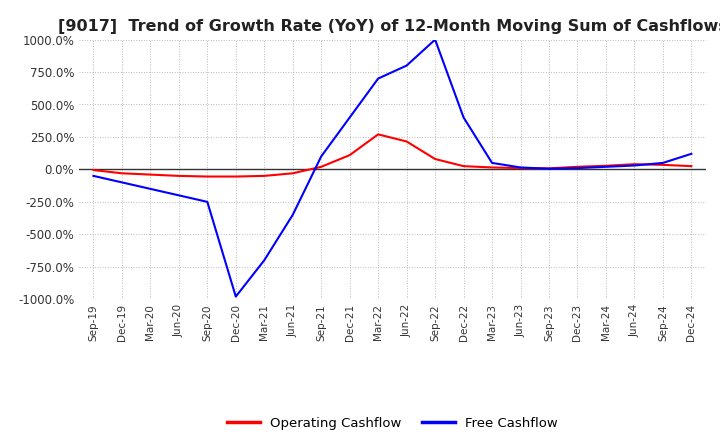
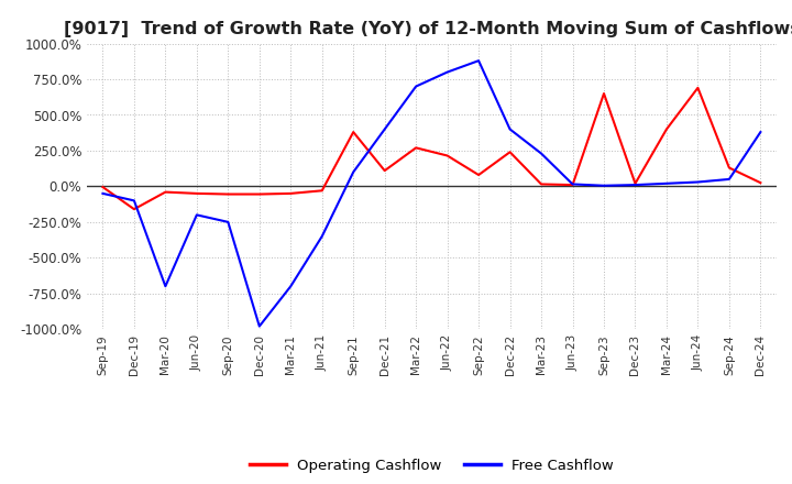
Operating Cashflow/Dec-19: -30% -> -160%
Free Cashflow/Mar-20: -150% -> -700%
Operating Cashflow/Sep-21: 20% -> 380%
Free Cashflow/Sep-22: 1000% -> 880%
Operating Cashflow/Dec-22: 20% -> 240%
Free Cashflow/Mar-23: 50% -> 230%
Operating Cashflow/Sep-23: 10% -> 650%
Operating Cashflow/Mar-24: 30% -> 400%
Operating Cashflow/Jun-24: 40% -> 690%
Operating Cashflow/Sep-24: 40% -> 130%
Free Cashflow/Dec-24: 120% -> 380%
